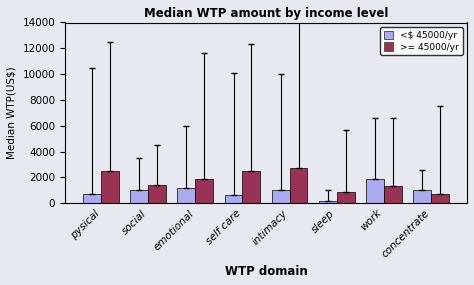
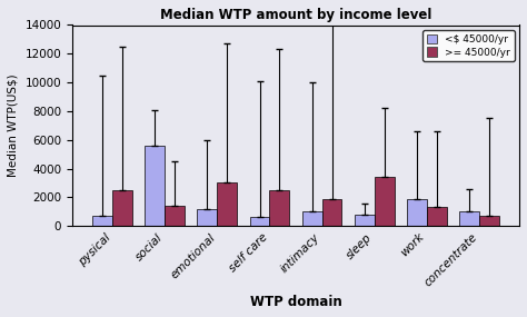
<$ 45000/yr/social: 1000 -> 5600
>= 45000/yr/emotional: 1900 -> 3000
>= 45000/yr/intimacy: 2700 -> 1900
<$ 45000/yr/sleep: 200 -> 800
>= 45000/yr/sleep: 900 -> 3400
